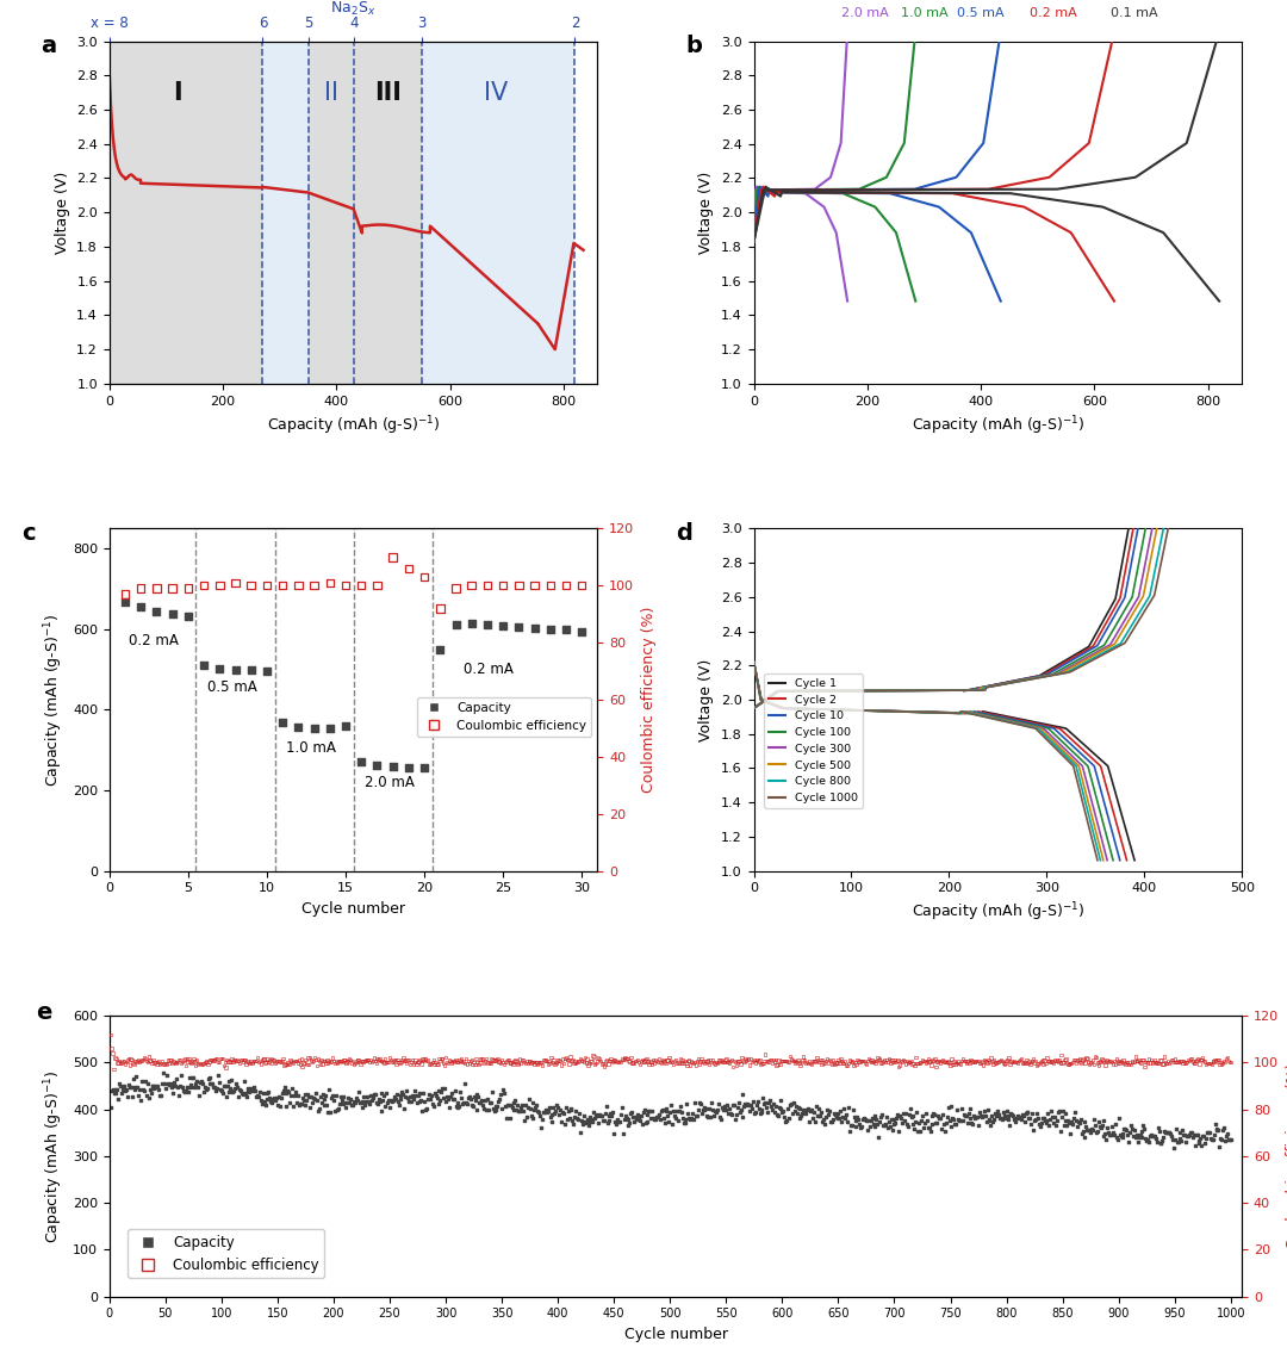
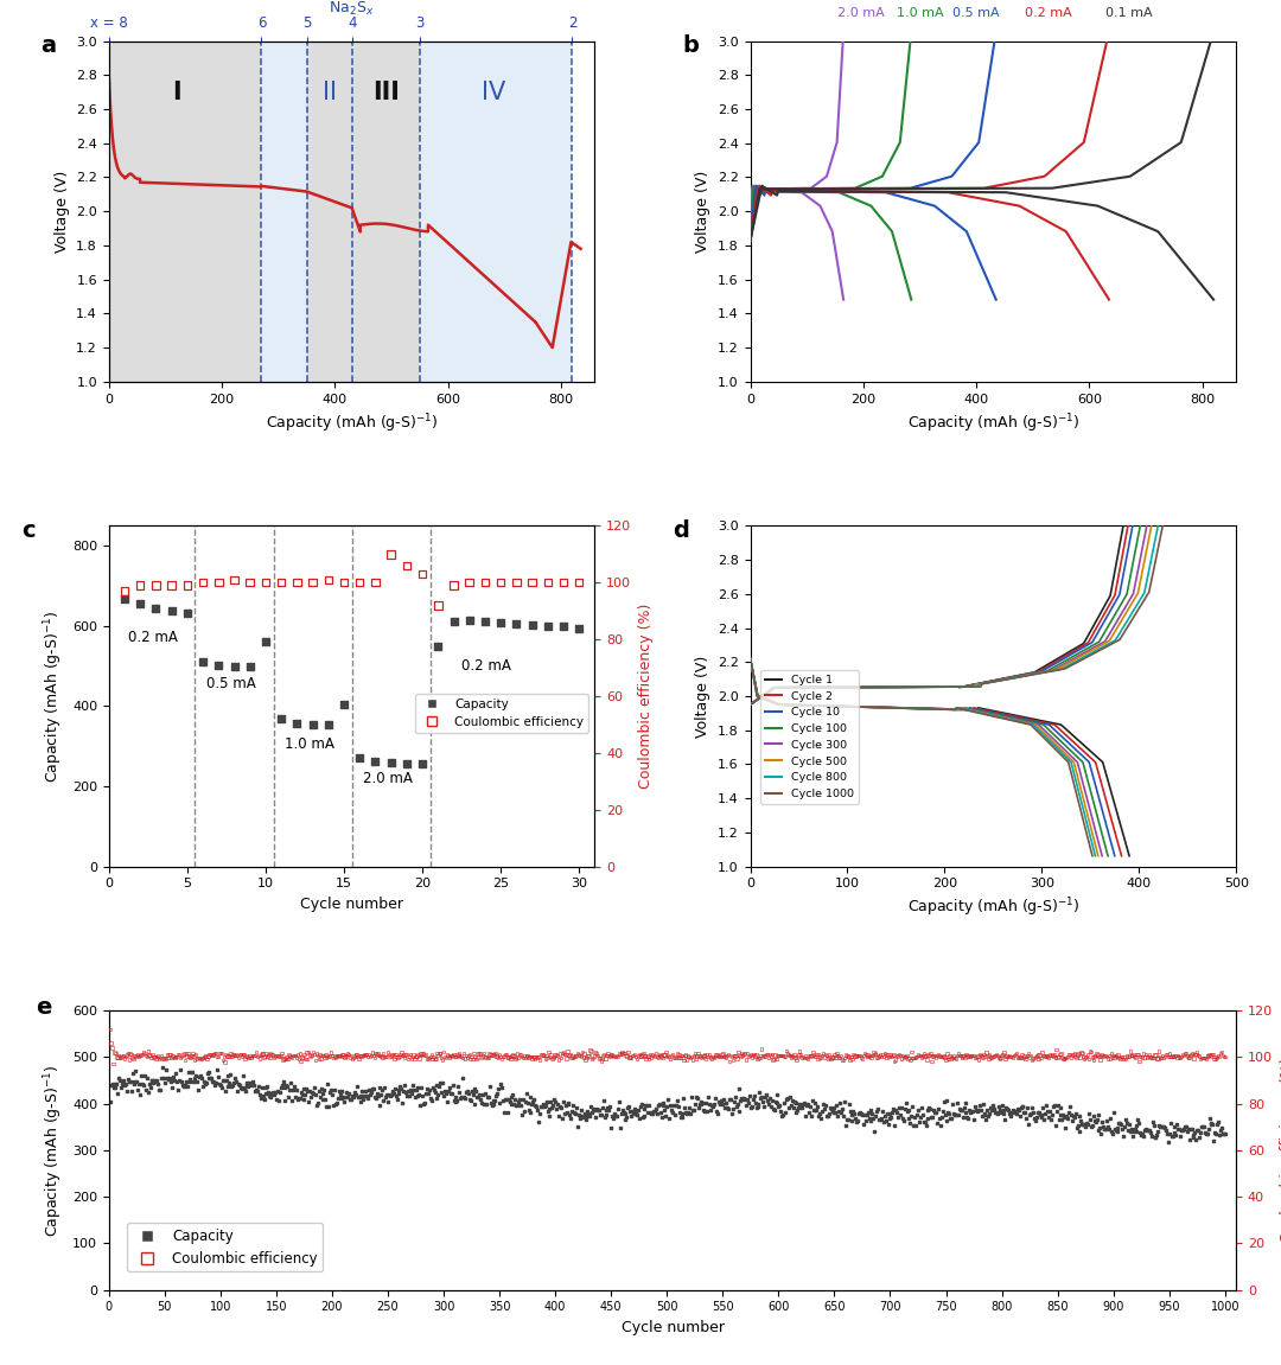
Capacity/10: 497 -> 560
Capacity/15: 360 -> 405
